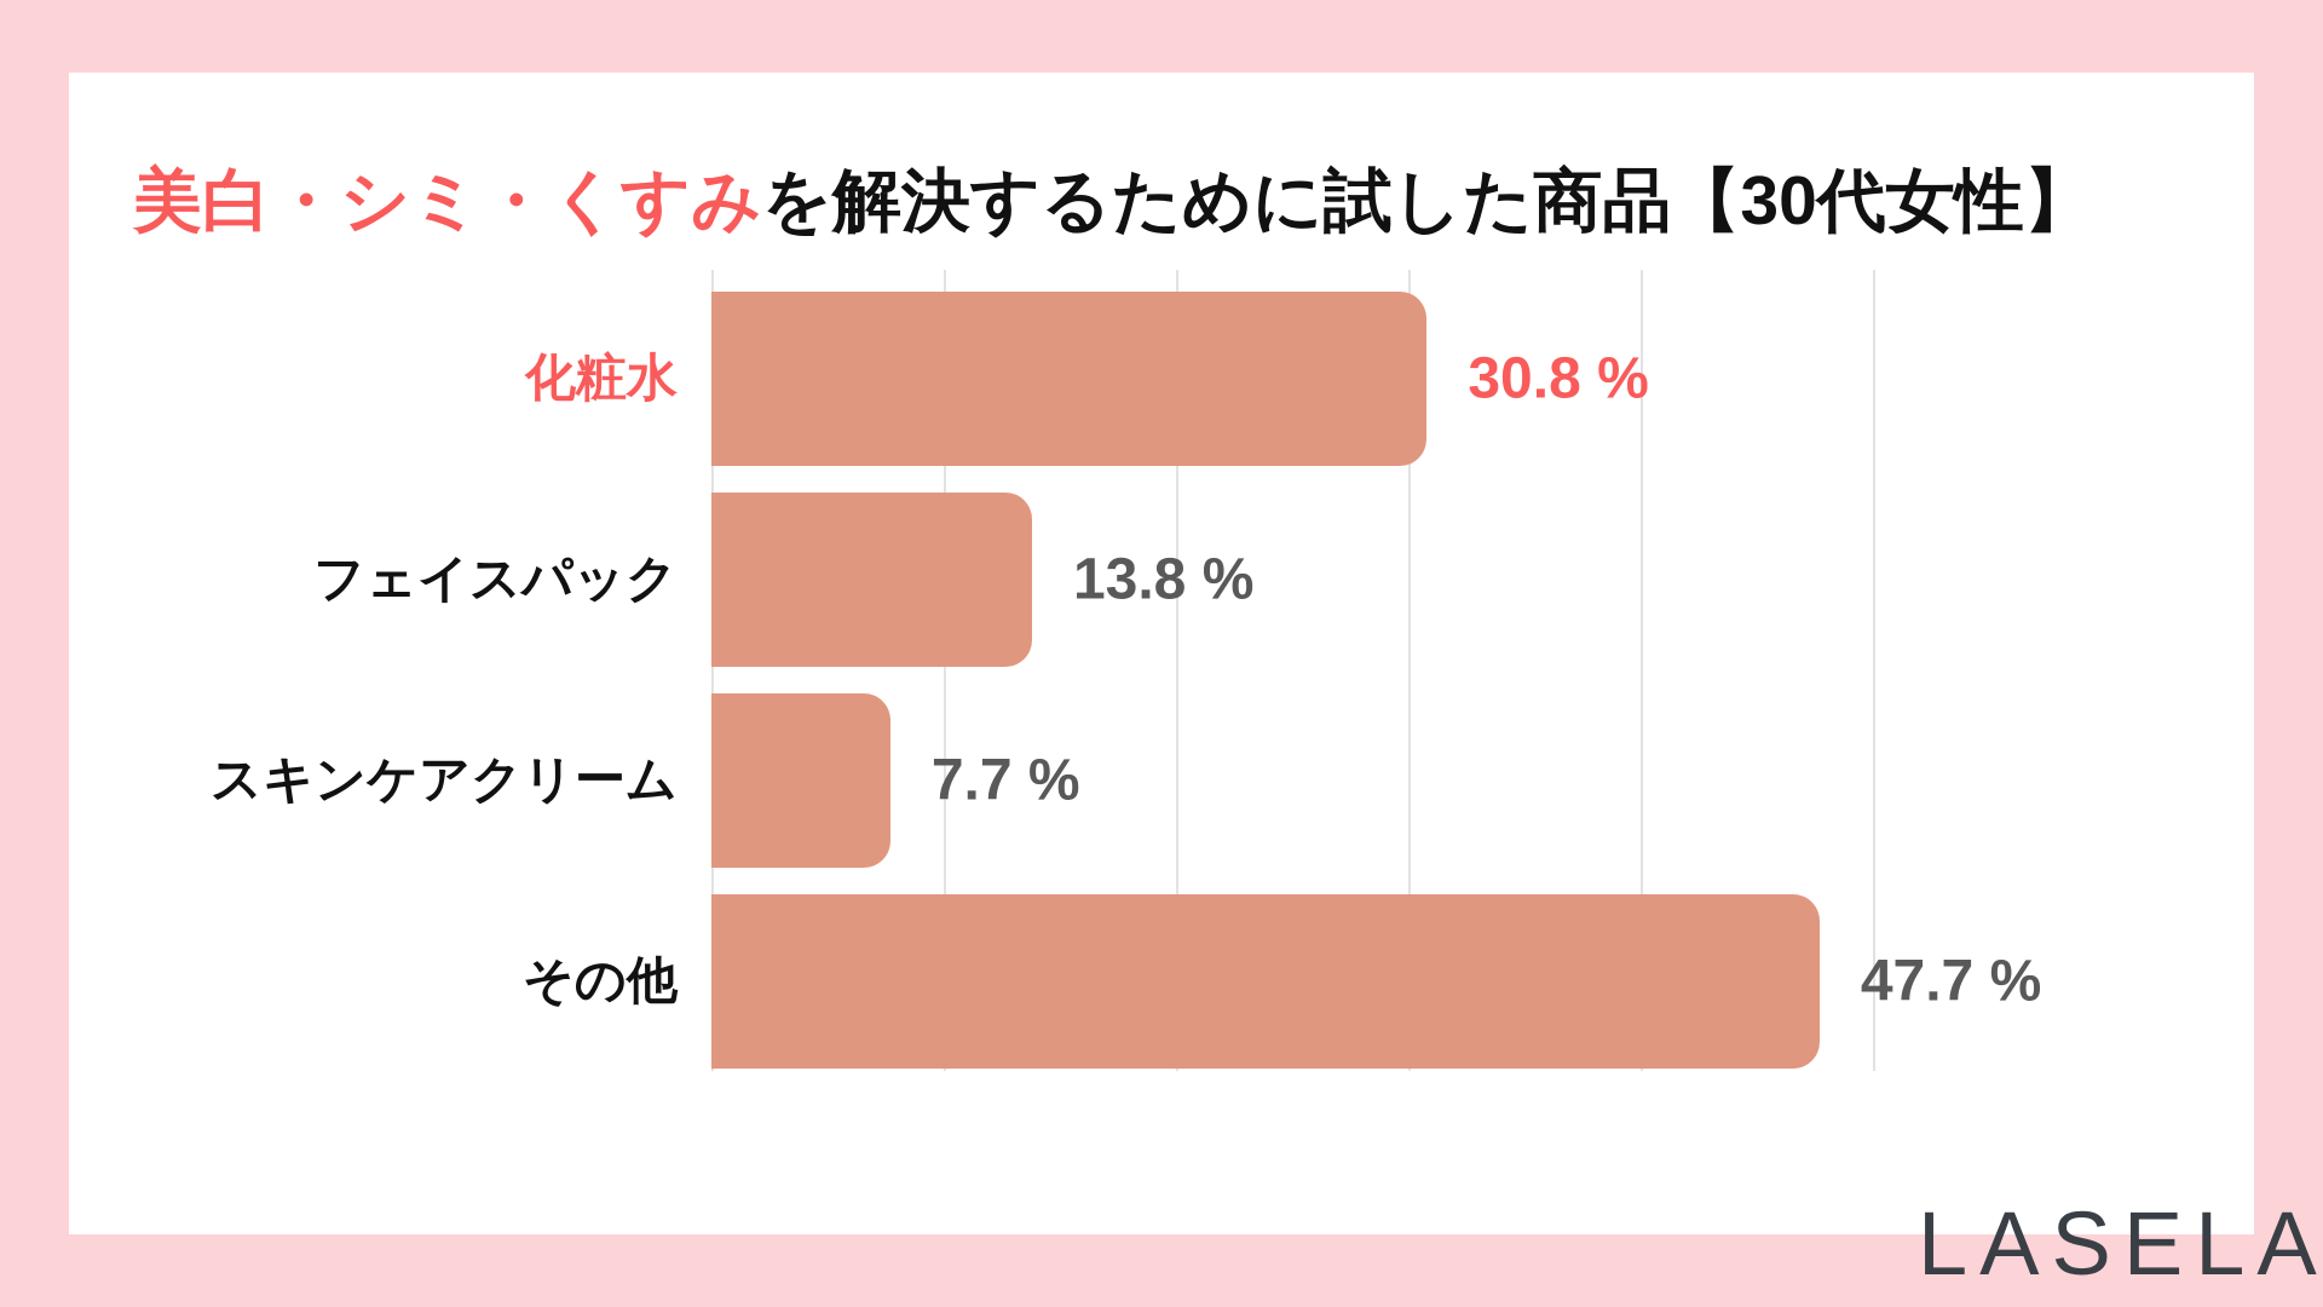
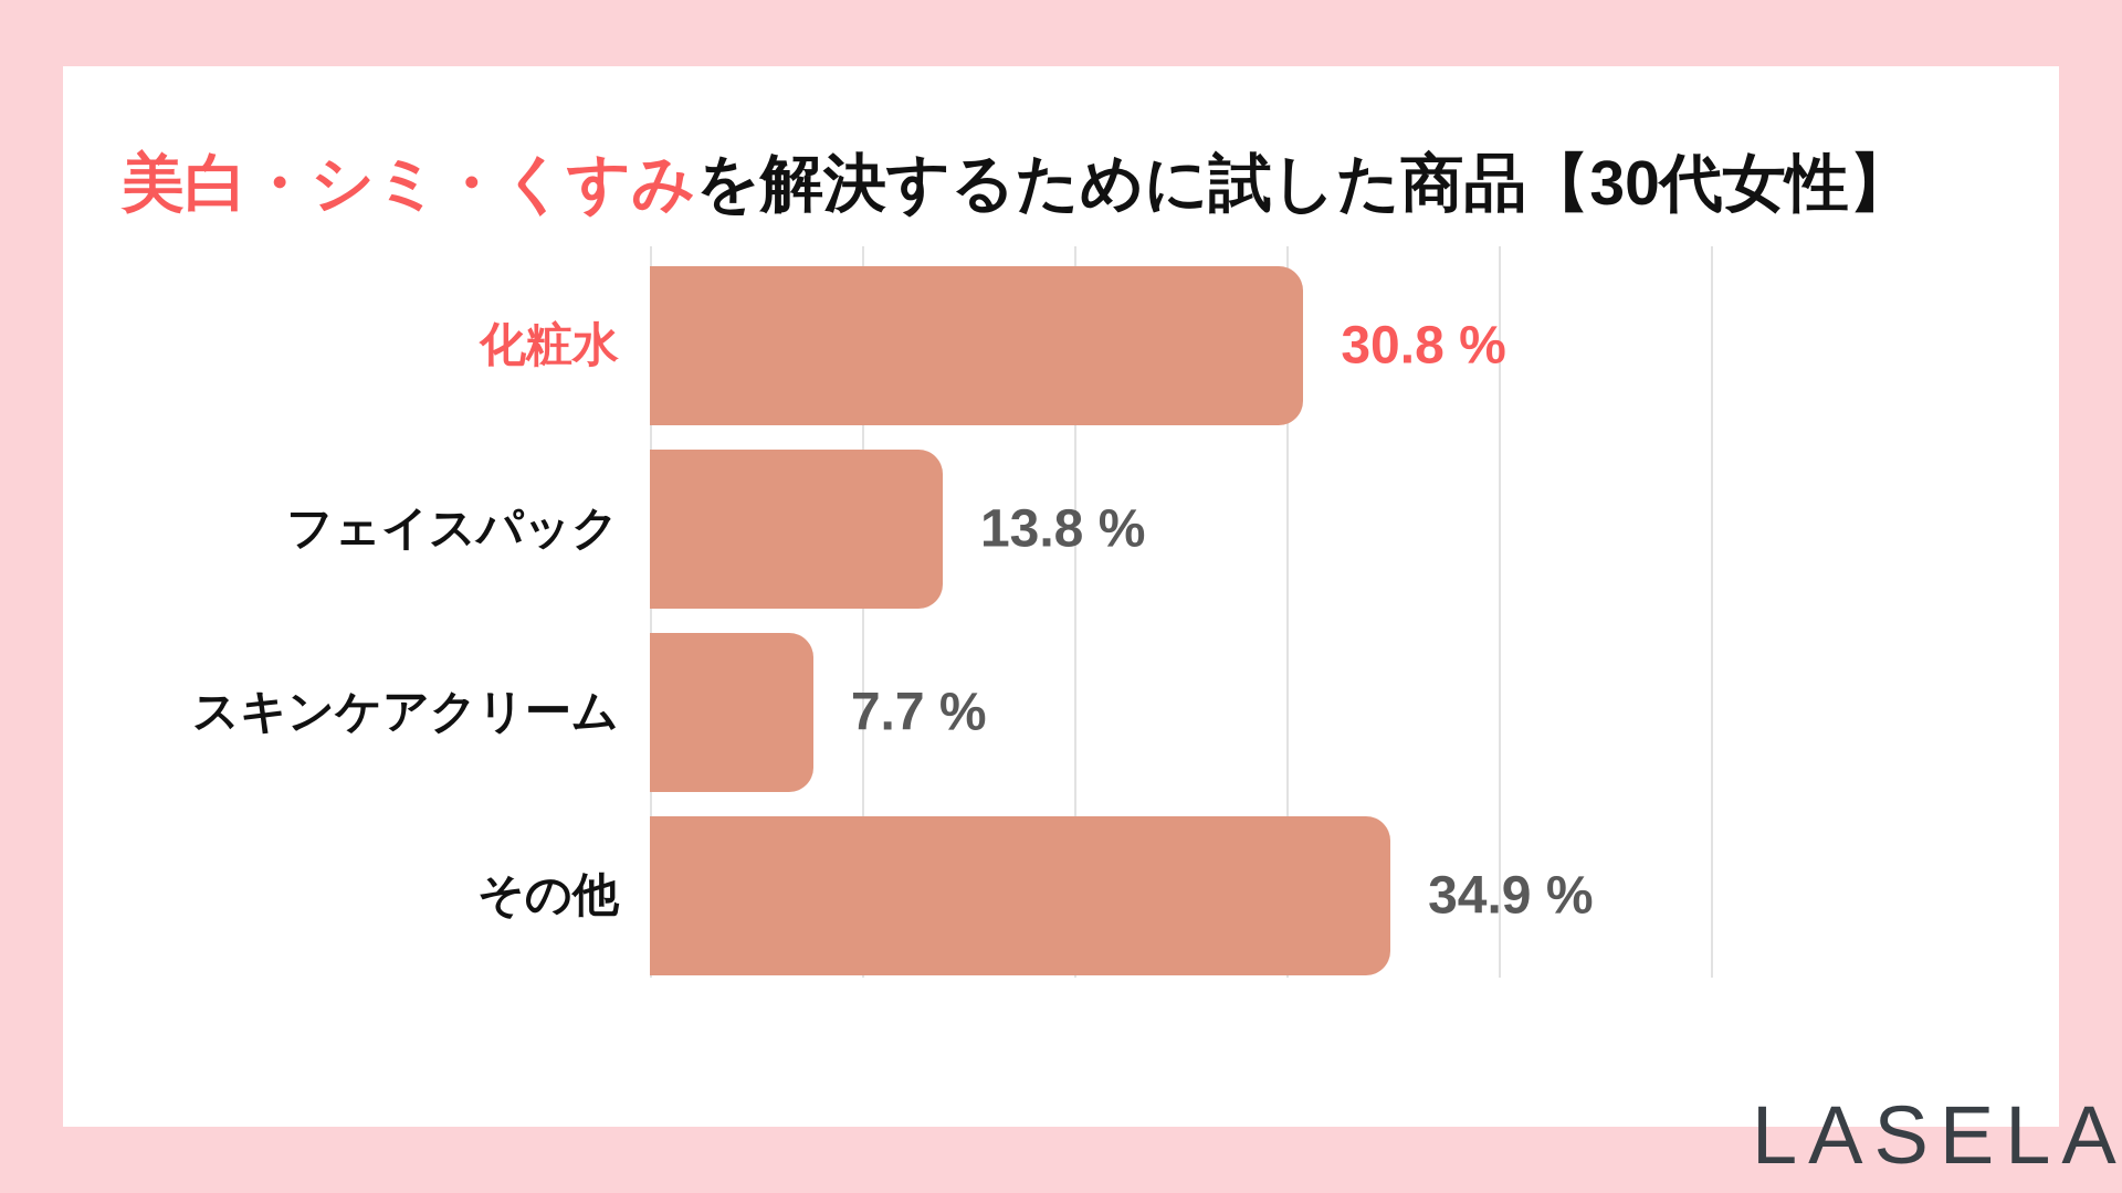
その他: 47.7 -> 34.9
